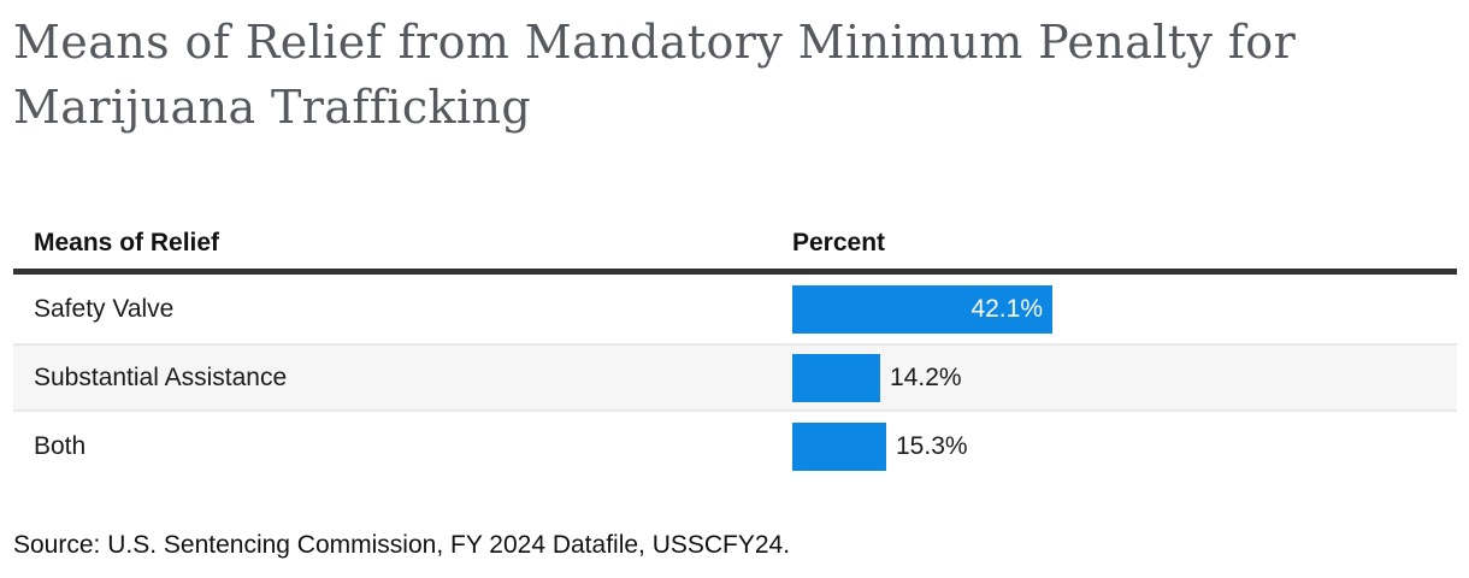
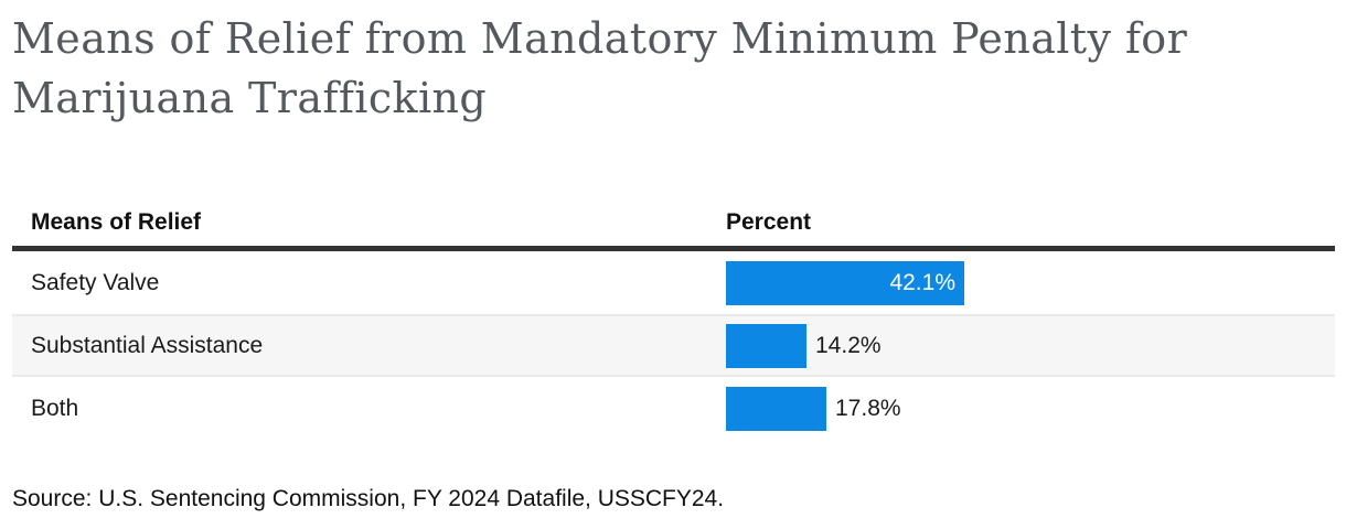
Both: 15.3% -> 17.8%
